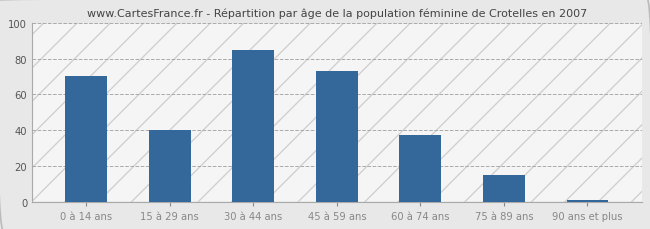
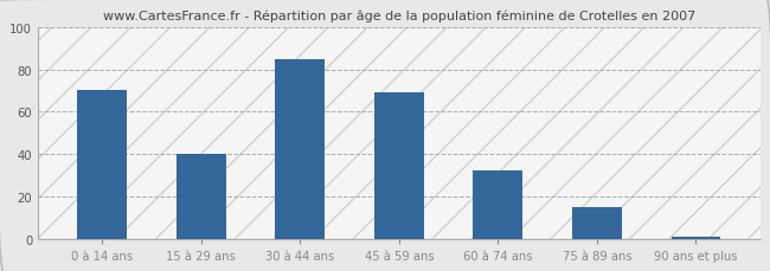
45 à 59 ans: 73 -> 69
60 à 74 ans: 37 -> 32
